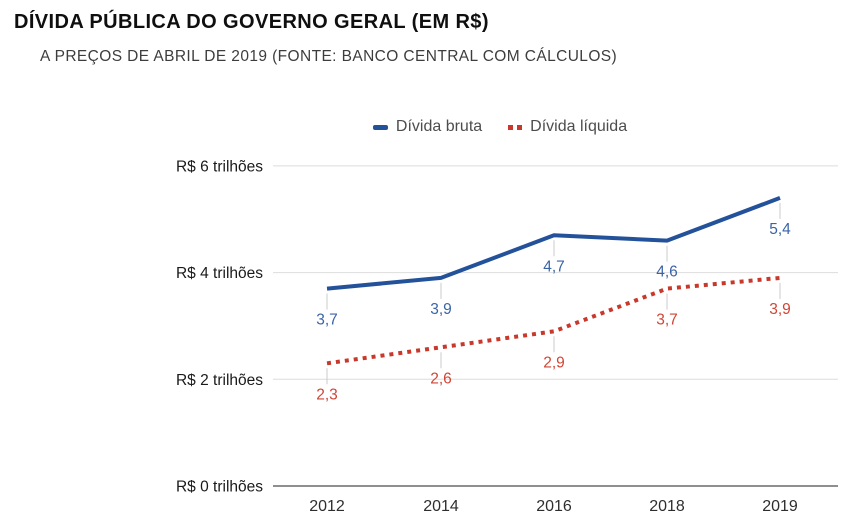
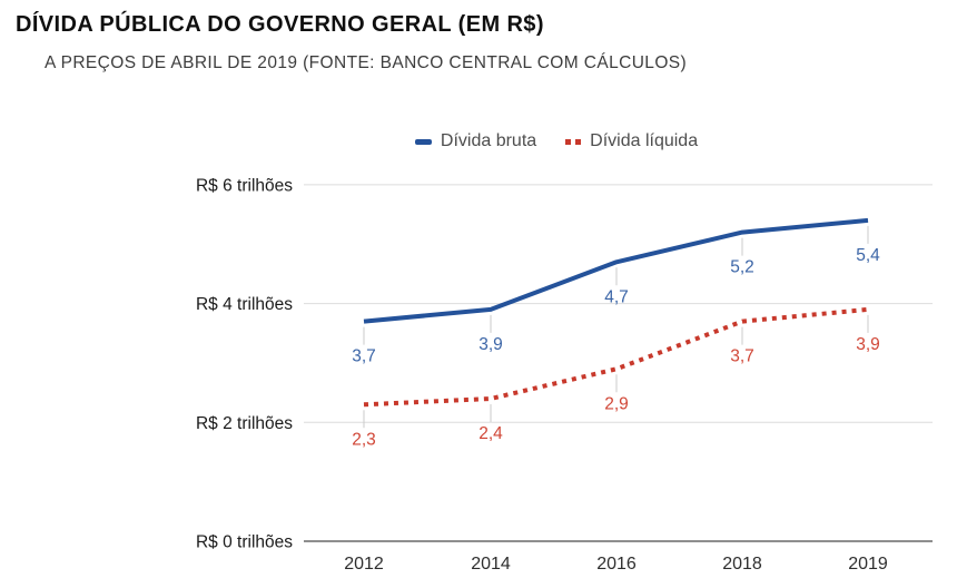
Dívida líquida/2014: 2,6 -> 2,4
Dívida bruta/2018: 4,6 -> 5,2
